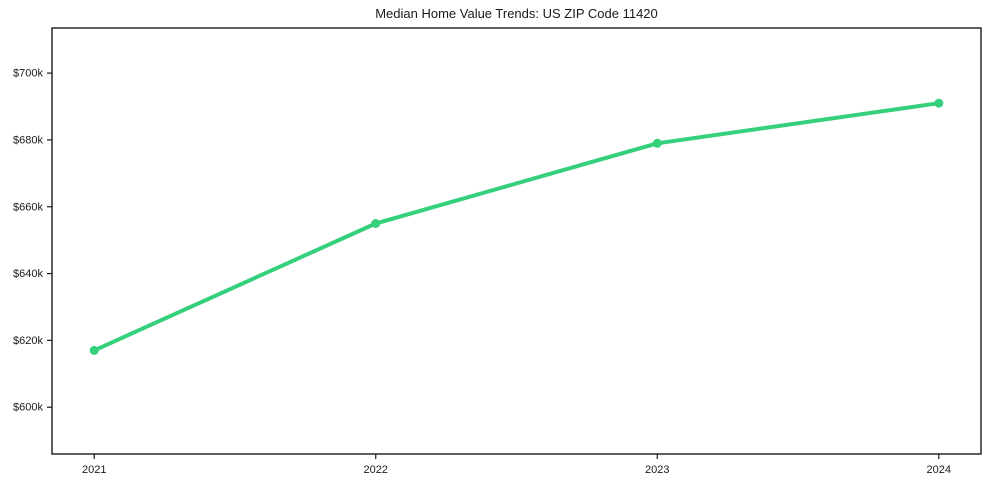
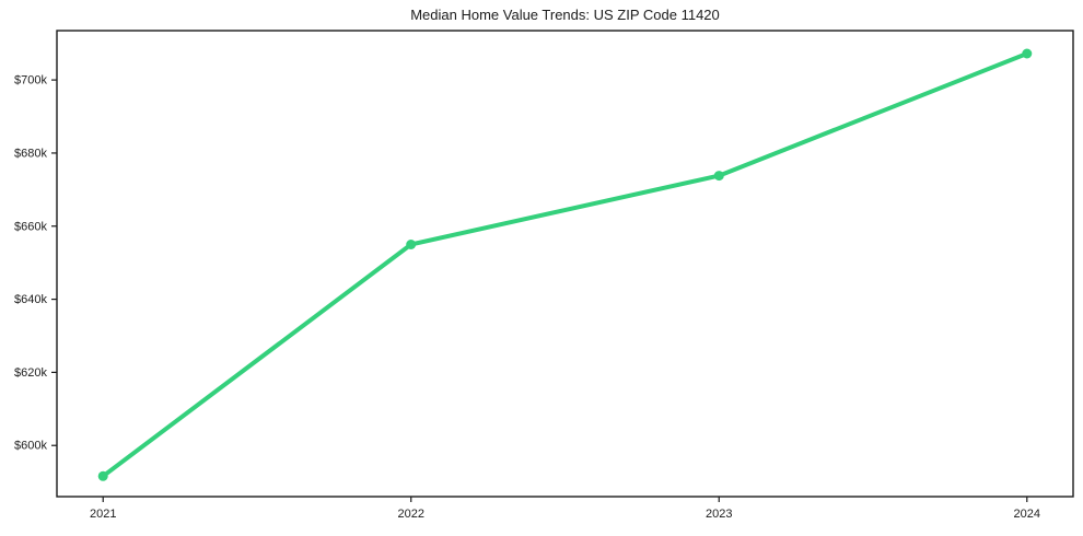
2021: $617k -> $592k
2023: $679k -> $674k
2024: $691k -> $707k
